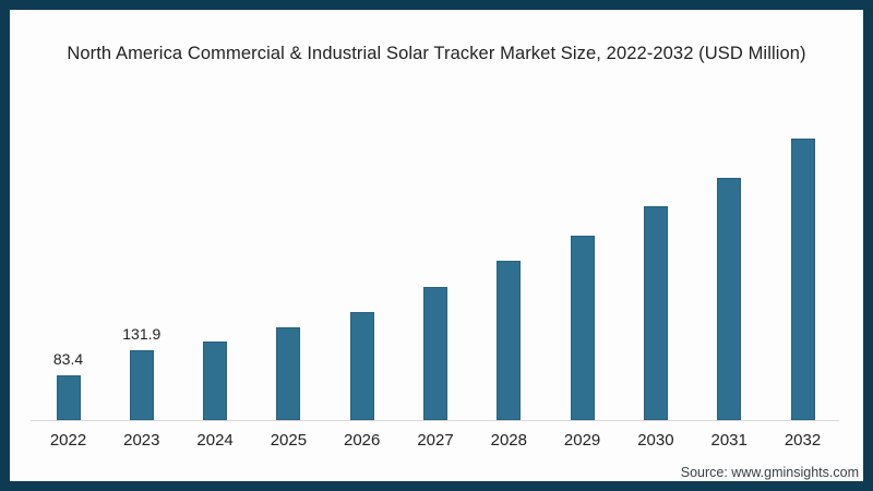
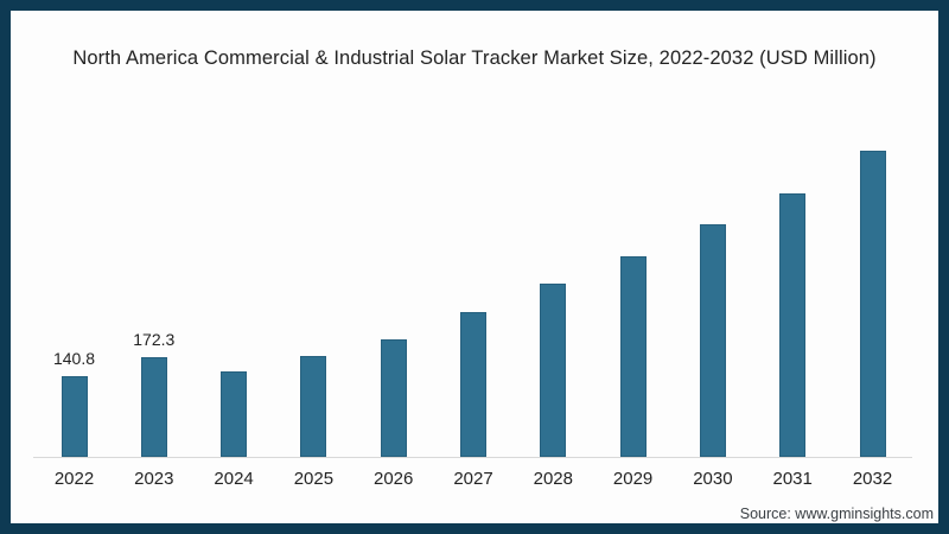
2022: 83.4 -> 140.8
2023: 131.9 -> 172.3
